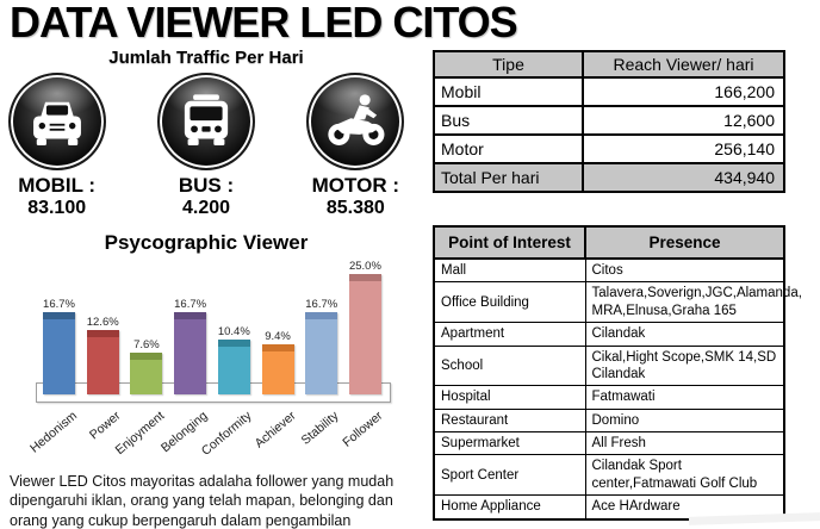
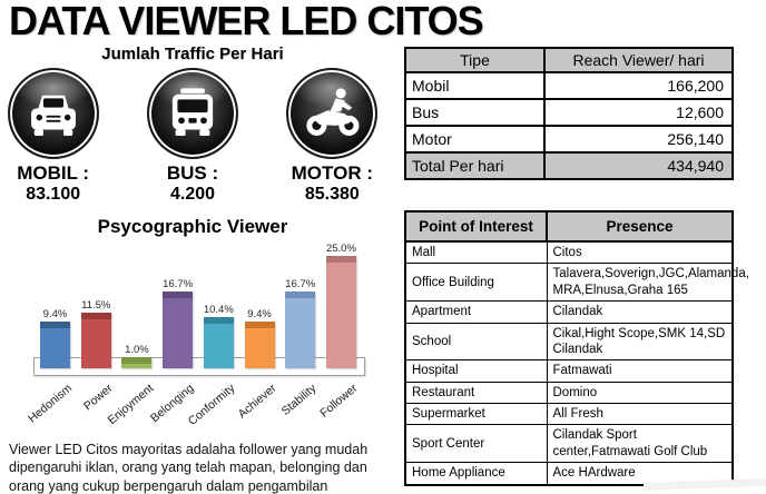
Hedonism: 16.7% -> 9.4%
Power: 12.6% -> 11.5%
Enjoyment: 7.6% -> 1.0%
